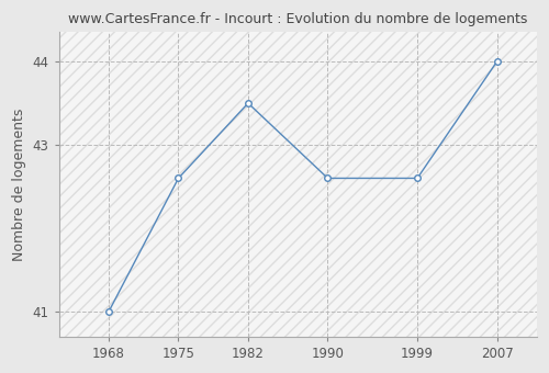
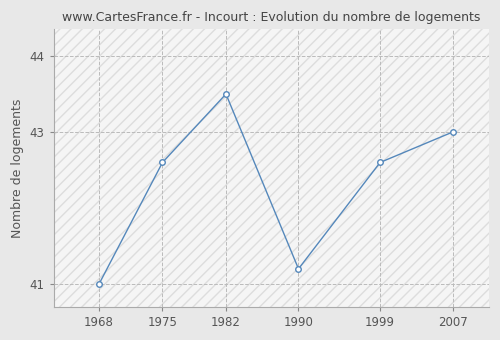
1990: 42.6 -> 41.2
2007: 44.0 -> 43.0
